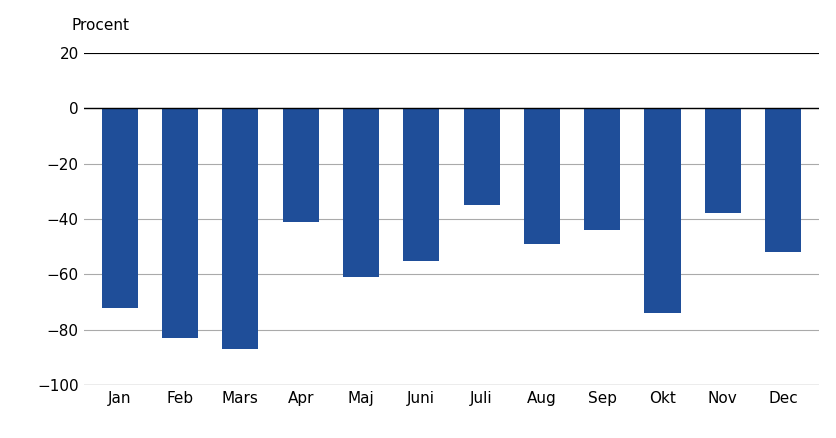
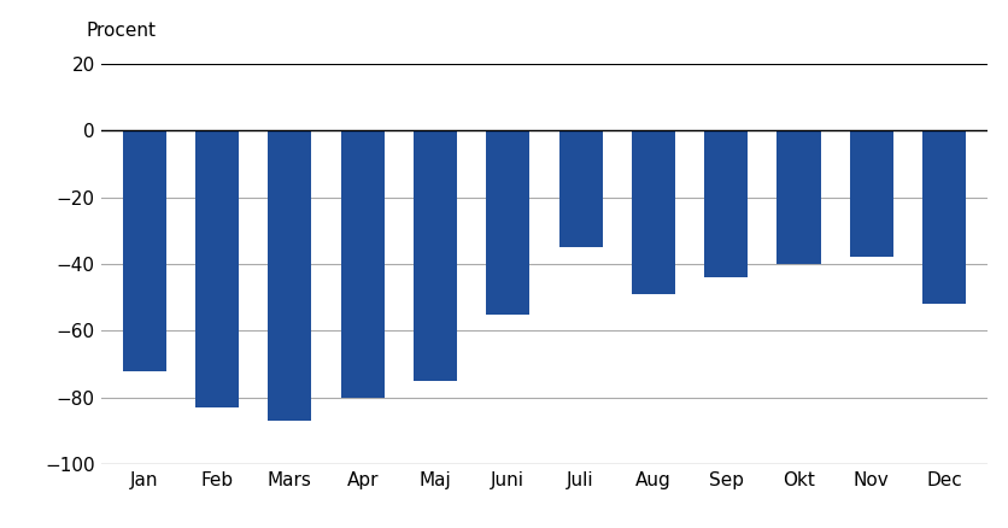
Apr: -41 -> -80
Maj: -61 -> -75
Okt: -74 -> -40
